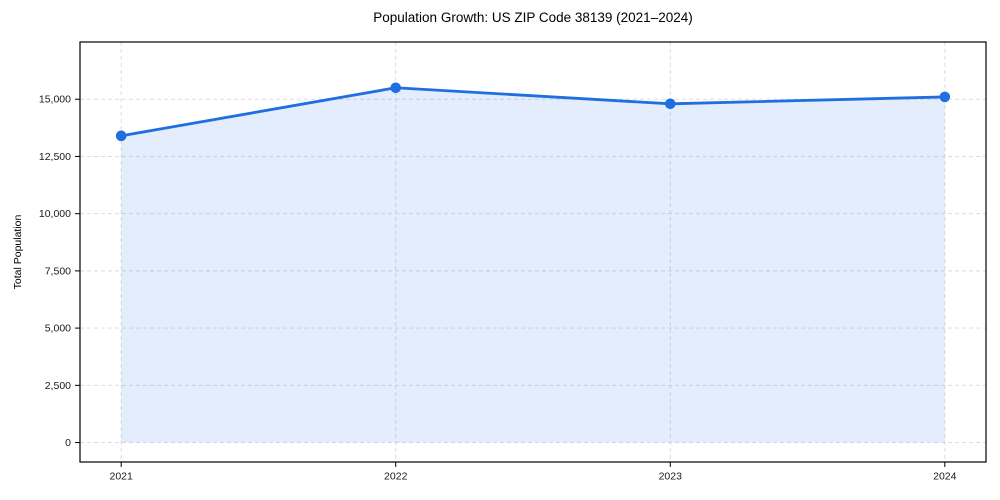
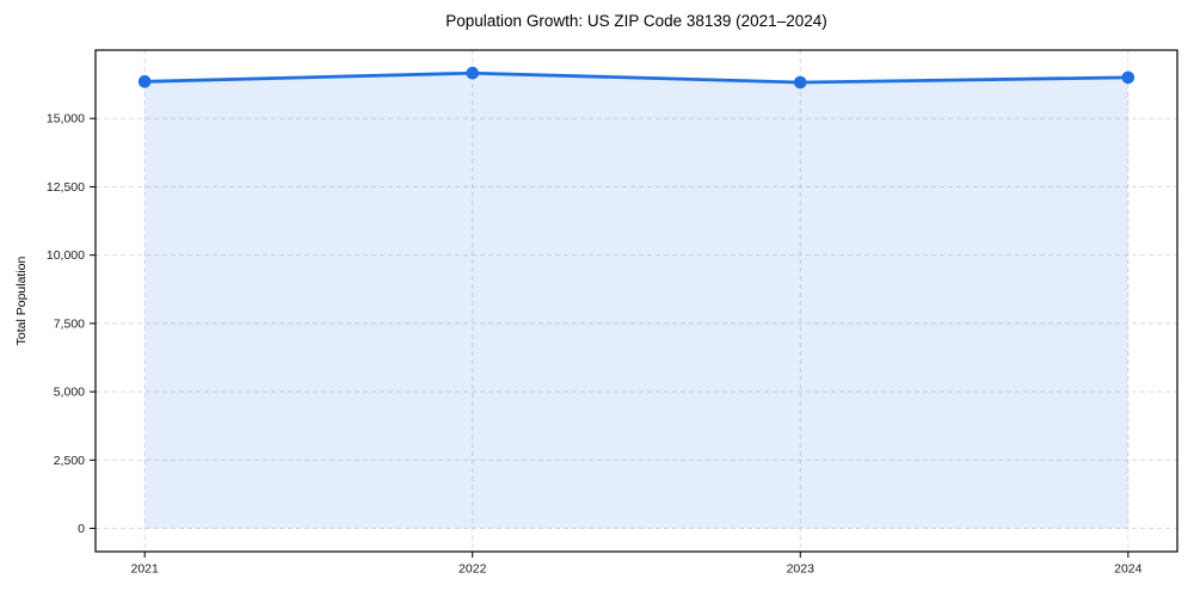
2021: 13400 -> 16400
2022: 15500 -> 16700
2023: 14800 -> 16300
2024: 15100 -> 16500
